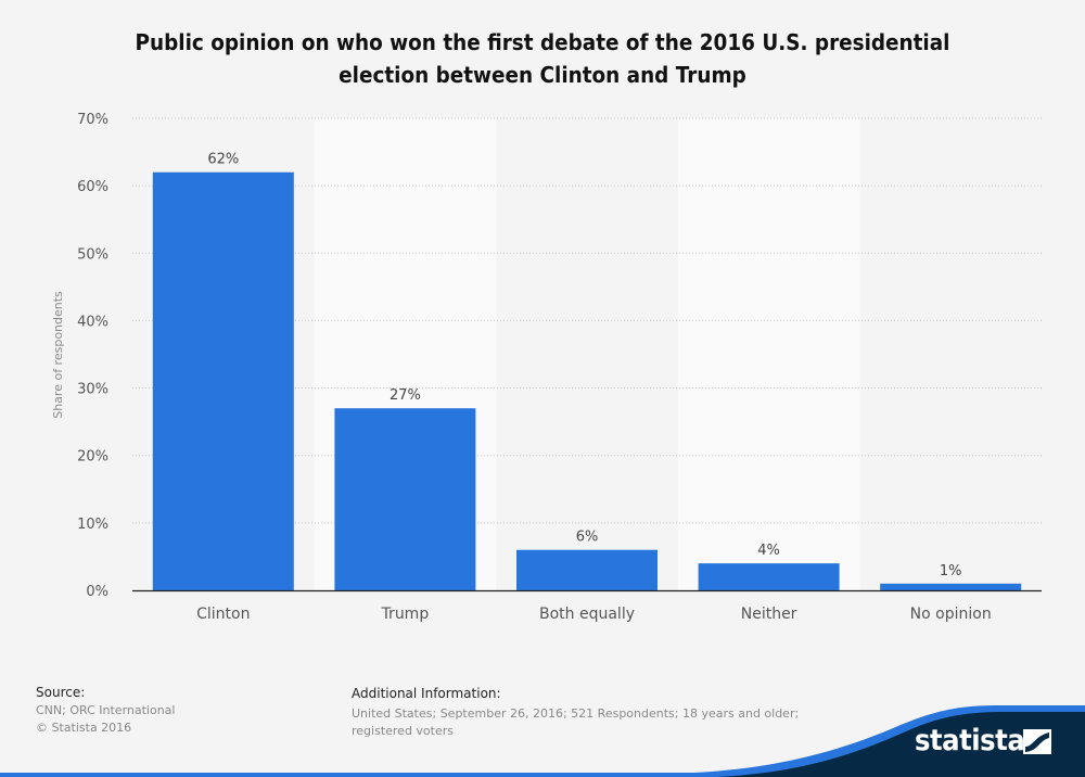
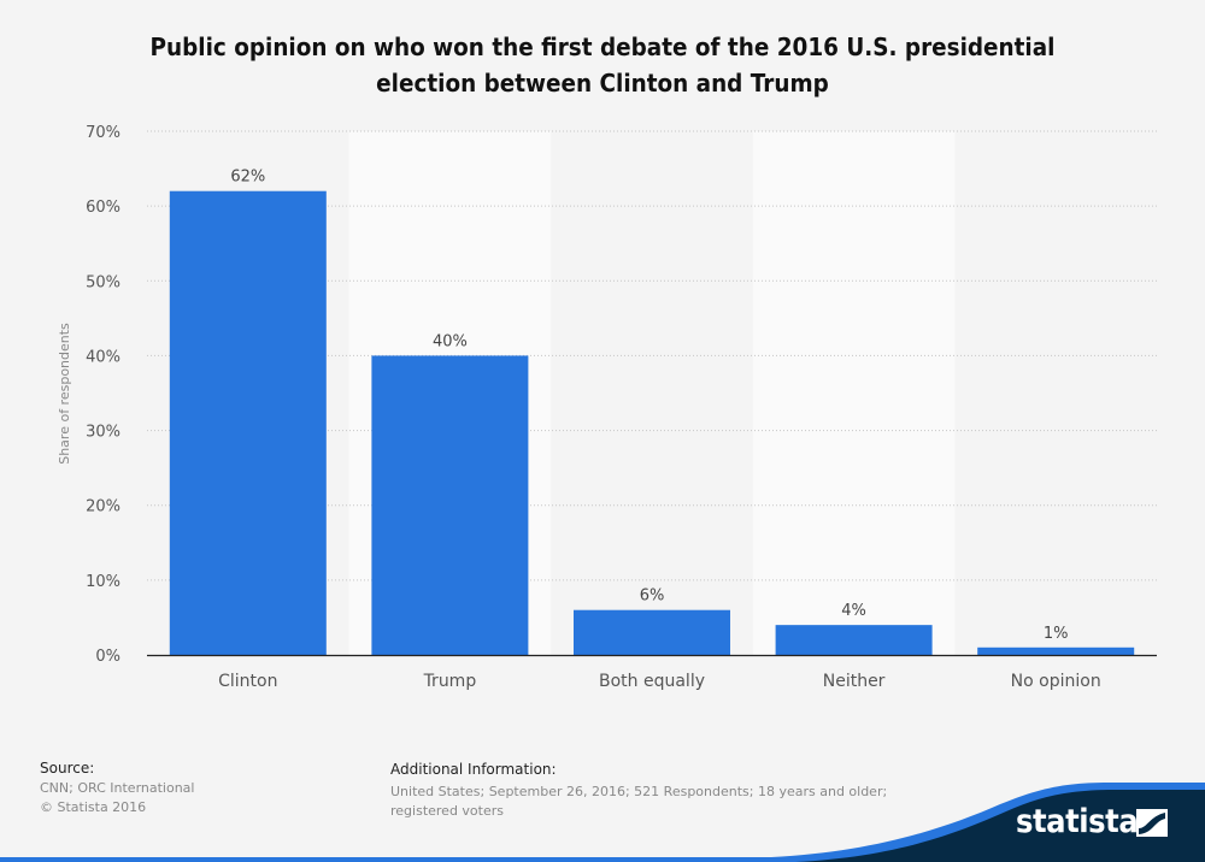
Trump: 27% -> 40%
